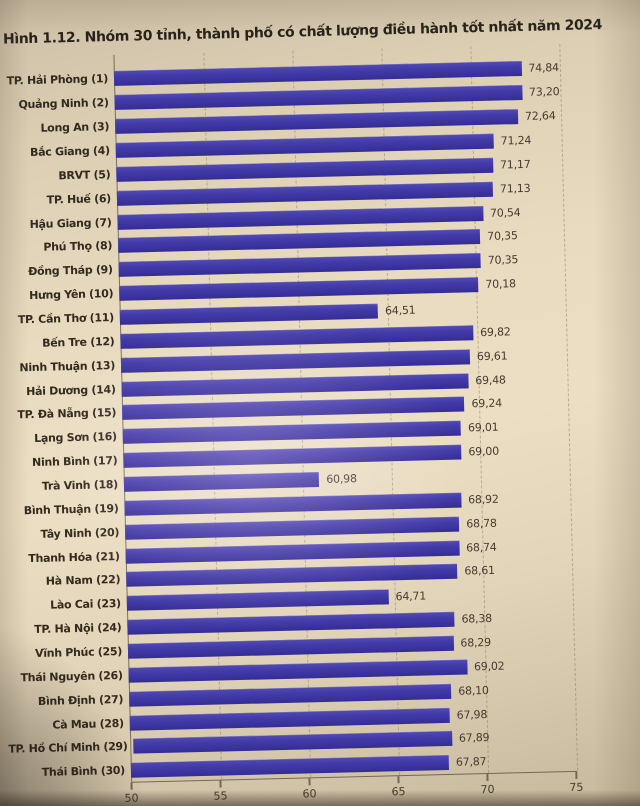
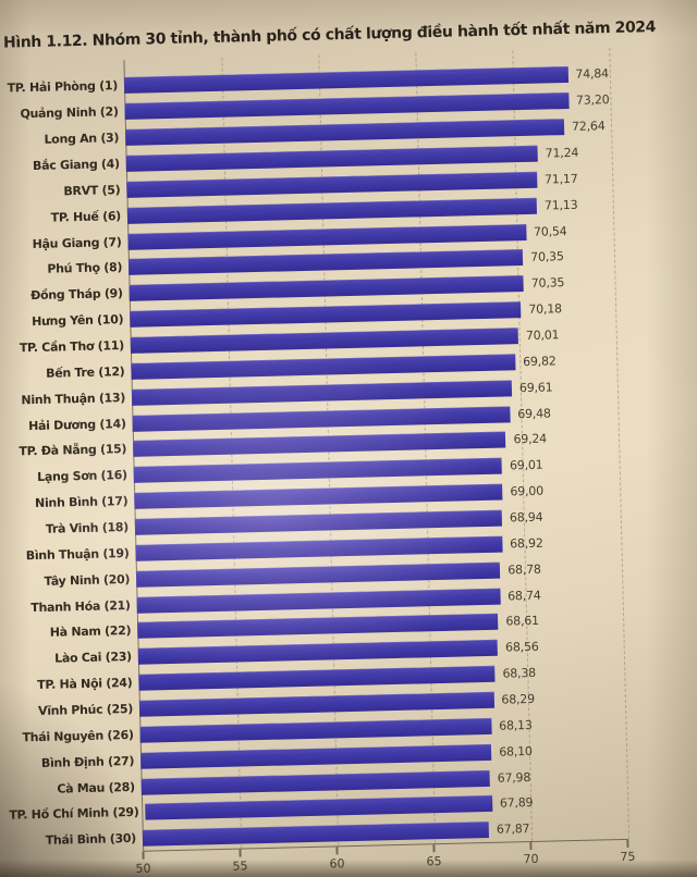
TP. Cần Thơ (11): 64,51 -> 70,01
Trà Vinh (18): 60,98 -> 68,94
Lào Cai (23): 64,71 -> 68,56
Thái Nguyên (26): 69,02 -> 68,13
